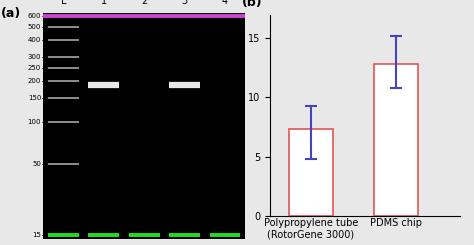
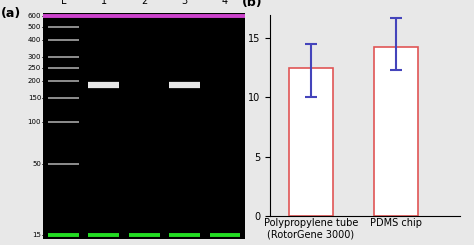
Polypropylene tube (RotorGene 3000): 7.3 -> 12.5
PDMS chip: 12.8 -> 14.3
